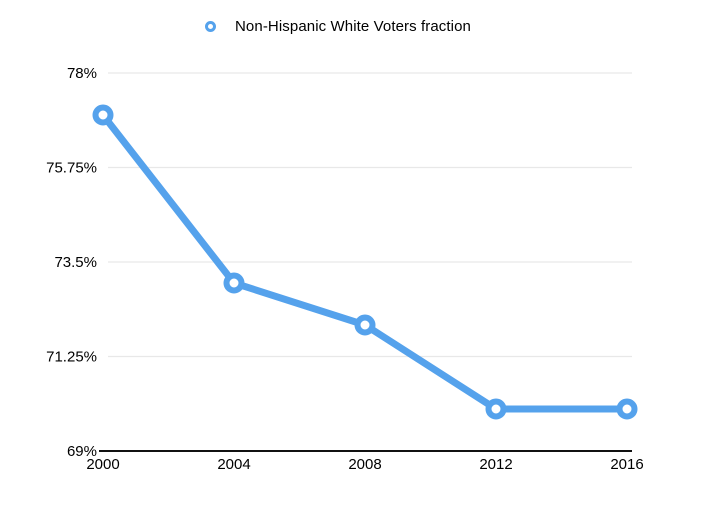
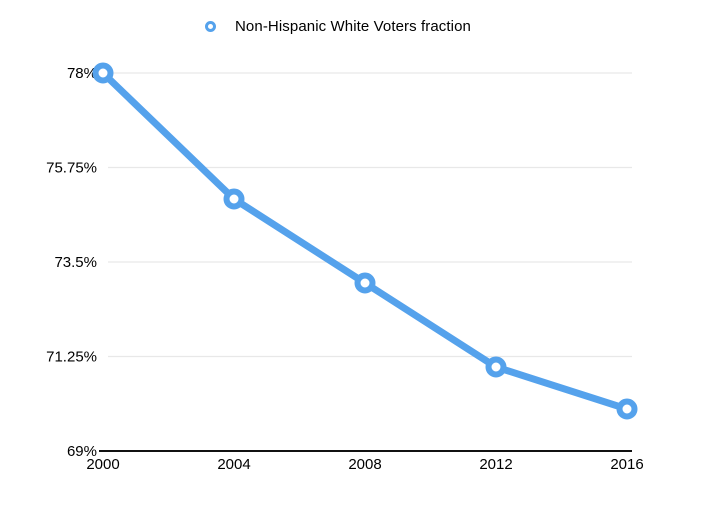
2000: 77% -> 78%
2004: 73% -> 75%
2008: 72% -> 73%
2012: 70% -> 71%
